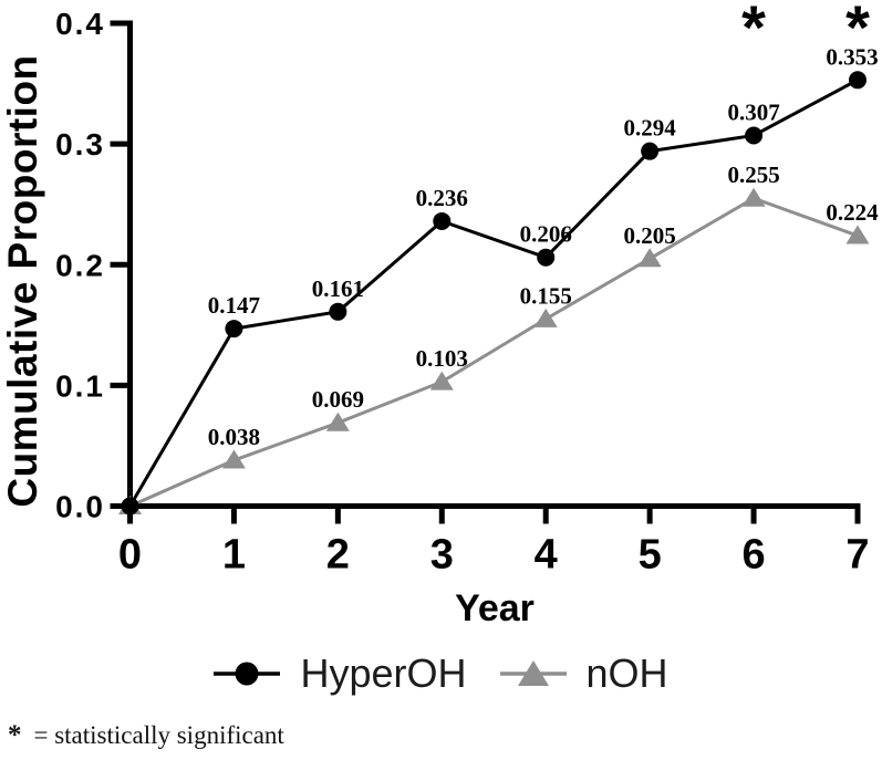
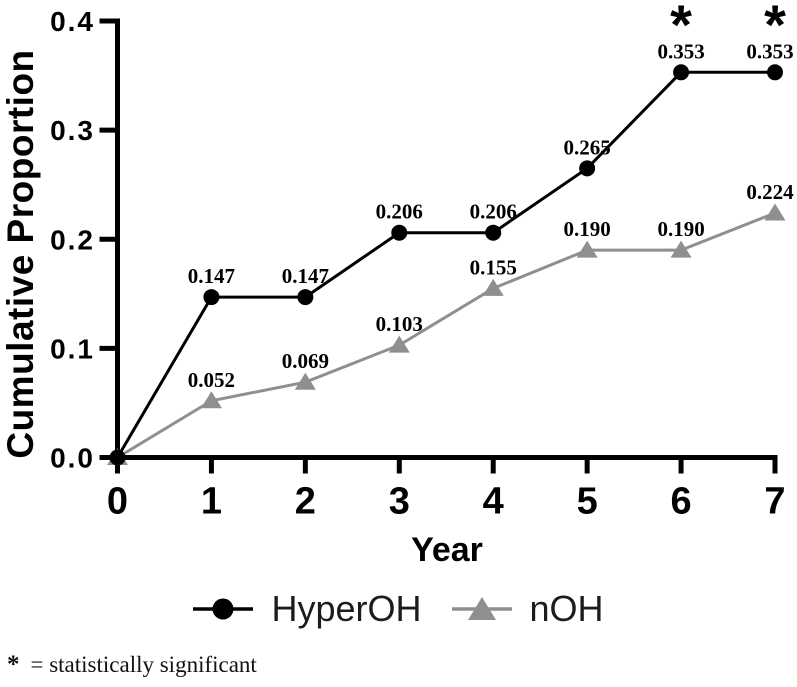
nOH/1: 0.038 -> 0.052
HyperOH/2: 0.161 -> 0.147
HyperOH/3: 0.236 -> 0.206
HyperOH/5: 0.294 -> 0.265
nOH/5: 0.205 -> 0.190
HyperOH/6: 0.307 -> 0.353
nOH/6: 0.255 -> 0.190
